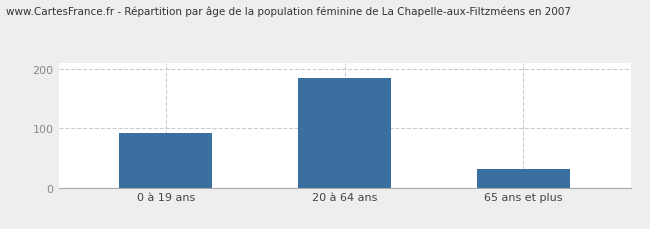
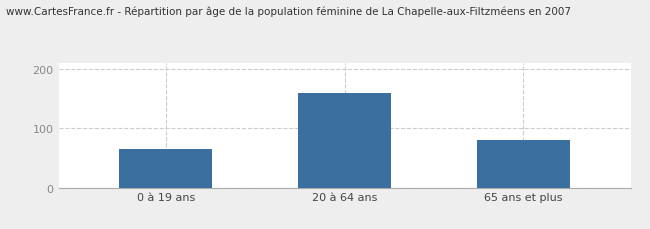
0 à 19 ans: 93 -> 66
20 à 64 ans: 185 -> 160
65 ans et plus: 32 -> 80
